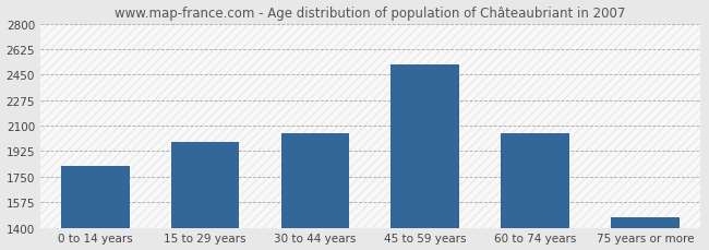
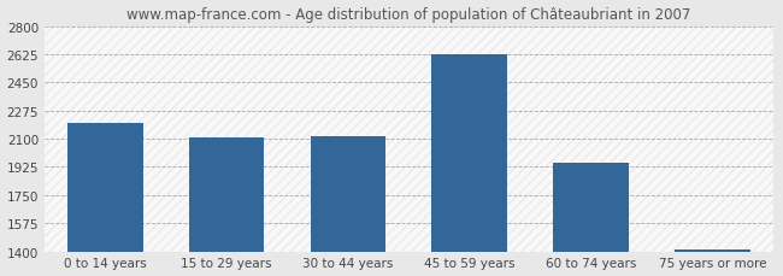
0 to 14 years: 1820 -> 2200
15 to 29 years: 1990 -> 2110
30 to 44 years: 2050 -> 2120
45 to 59 years: 2520 -> 2620
60 to 74 years: 2050 -> 1950
75 years or more: 1470 -> 1420
